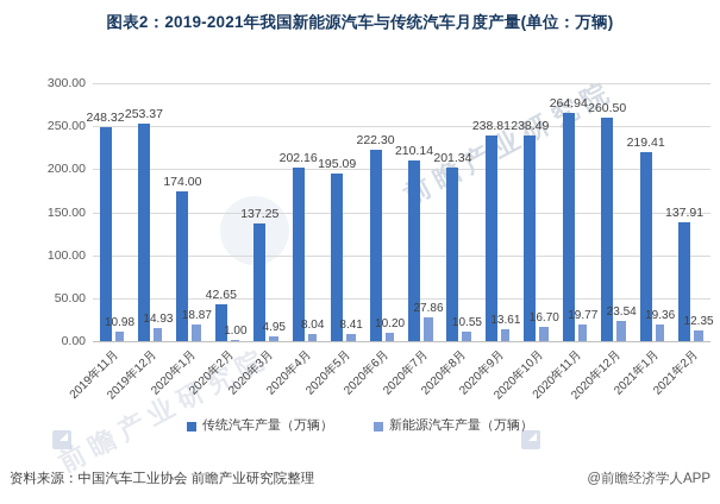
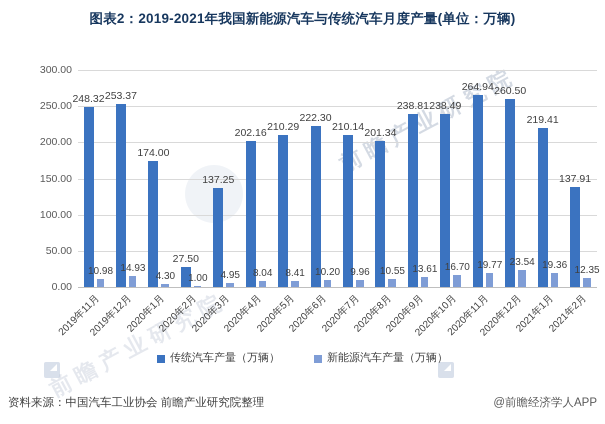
新能源汽车产量（万辆）/2020年1月: 18.87 -> 4.30
传统汽车产量（万辆）/2020年2月: 42.65 -> 27.50
传统汽车产量（万辆）/2020年5月: 195.09 -> 210.29
新能源汽车产量（万辆）/2020年7月: 27.86 -> 9.96
